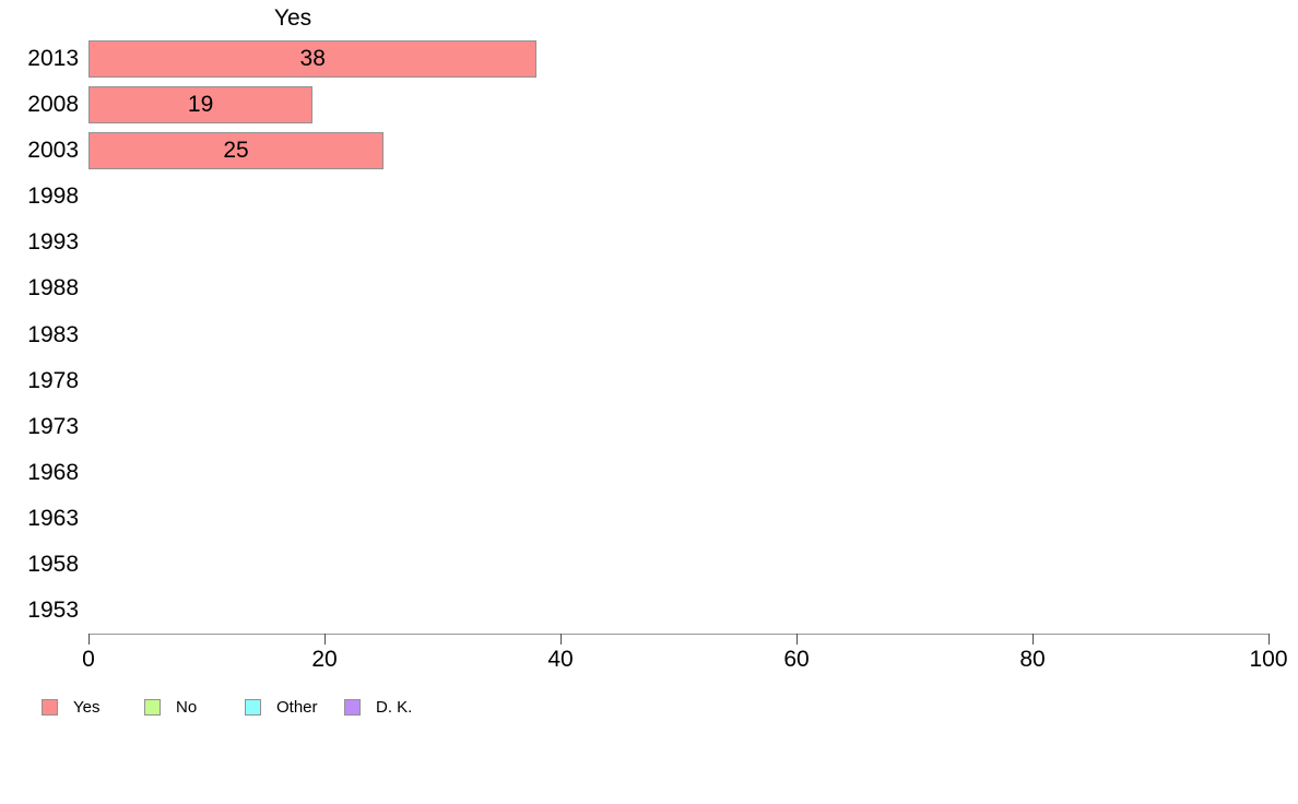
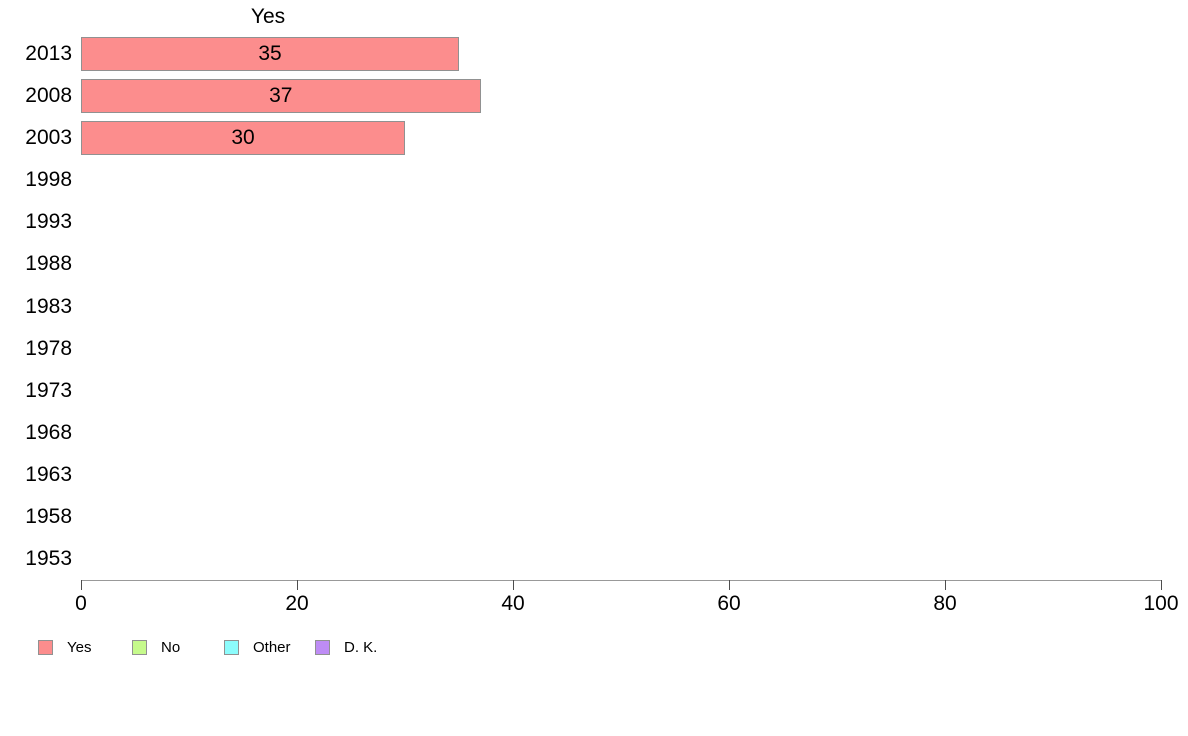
2013: 38 -> 35
2008: 19 -> 37
2003: 25 -> 30
